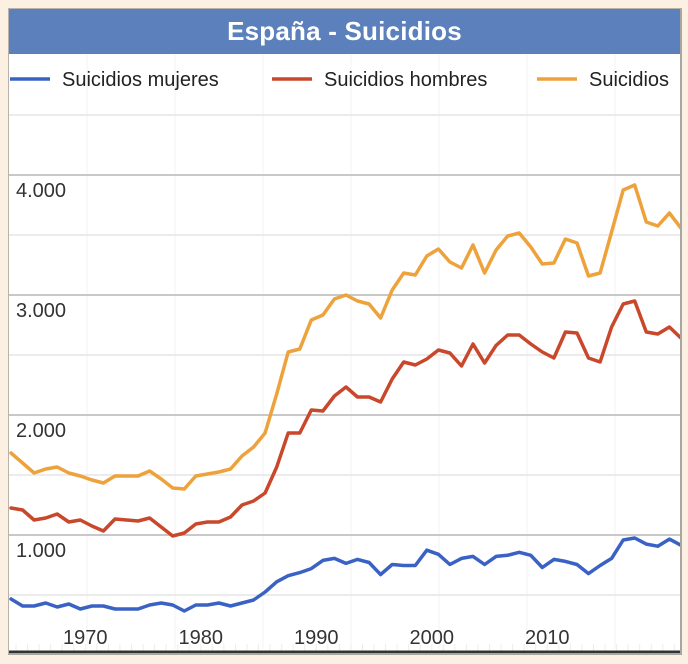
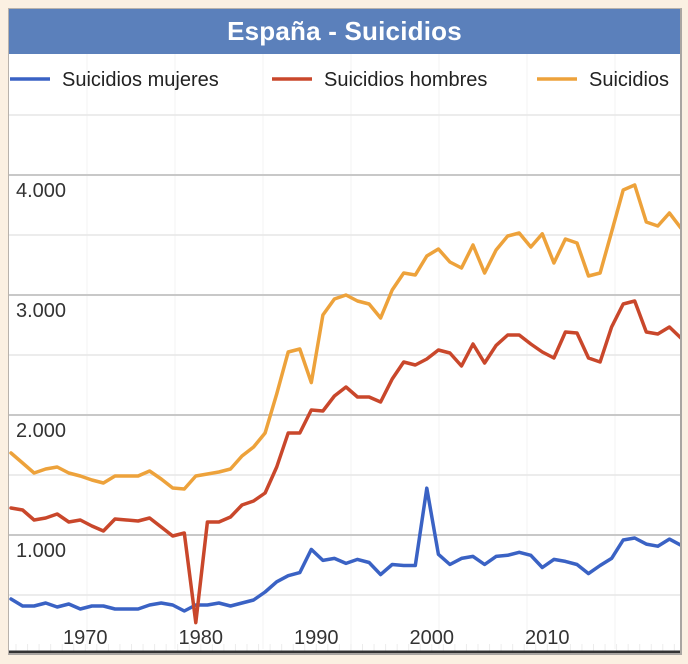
Suicidios hombres/1980: 1090 -> 270
Suicidios mujeres/1990: 720 -> 880
Suicidios/1990: 2790 -> 2270
Suicidios mujeres/2000: 870 -> 1390
Suicidios/2010: 3260 -> 3510
